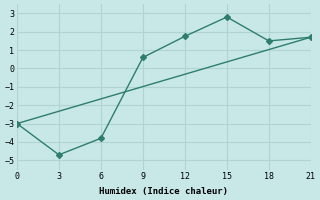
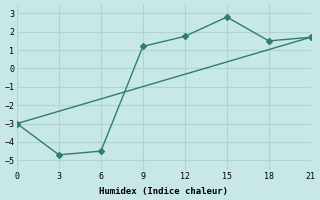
6: -3.8 -> -4.5
9: 0.6 -> 1.2
